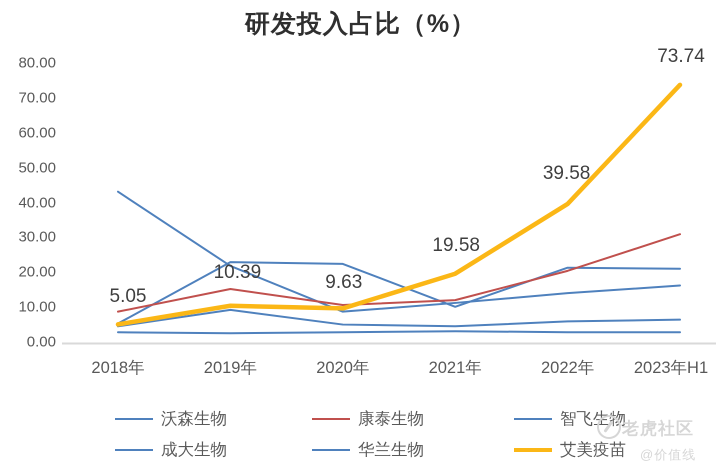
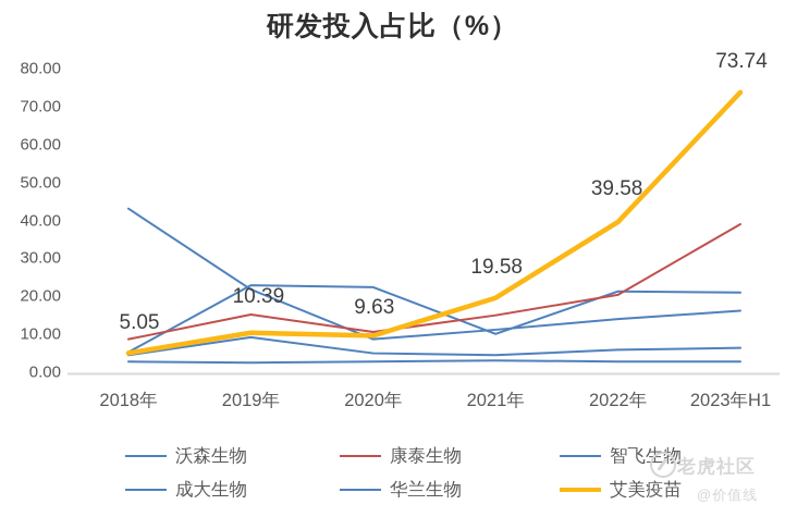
康泰生物/2021年: 12 -> 15
康泰生物/2023年H1: 31 -> 39
